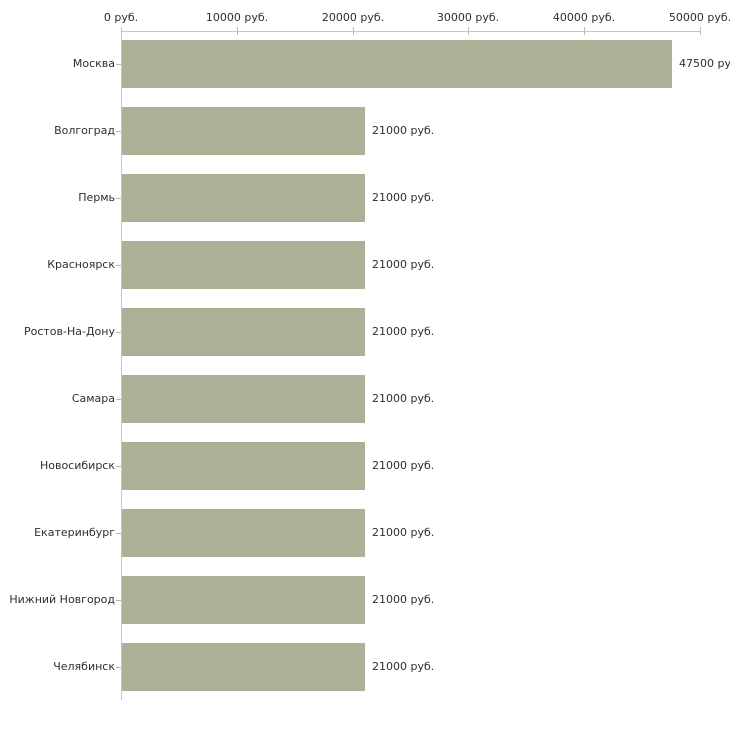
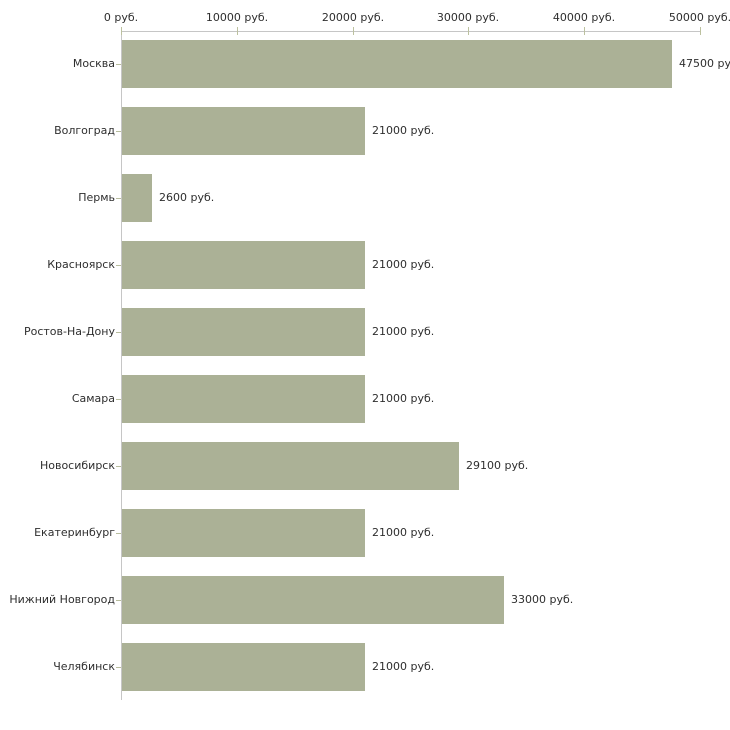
Пермь: 21000 -> 2600
Новосибирск: 21000 -> 29100
Нижний Новгород: 21000 -> 33000
